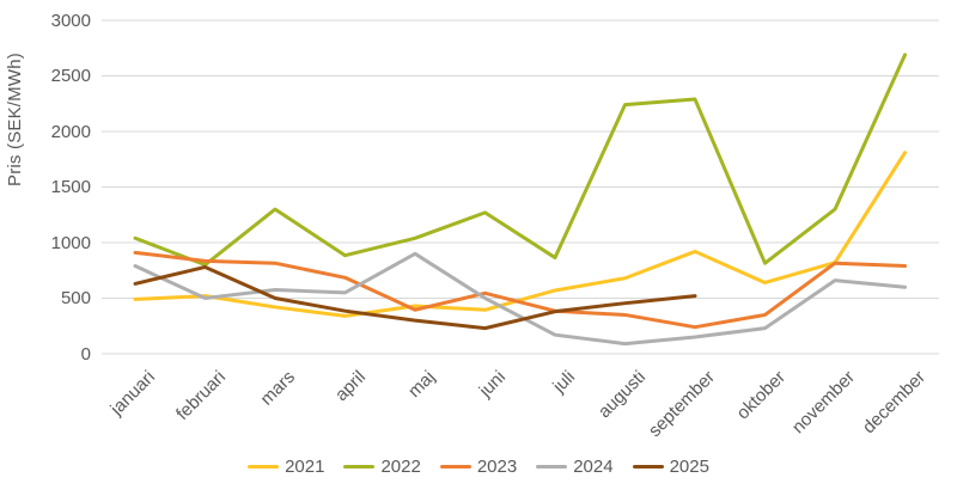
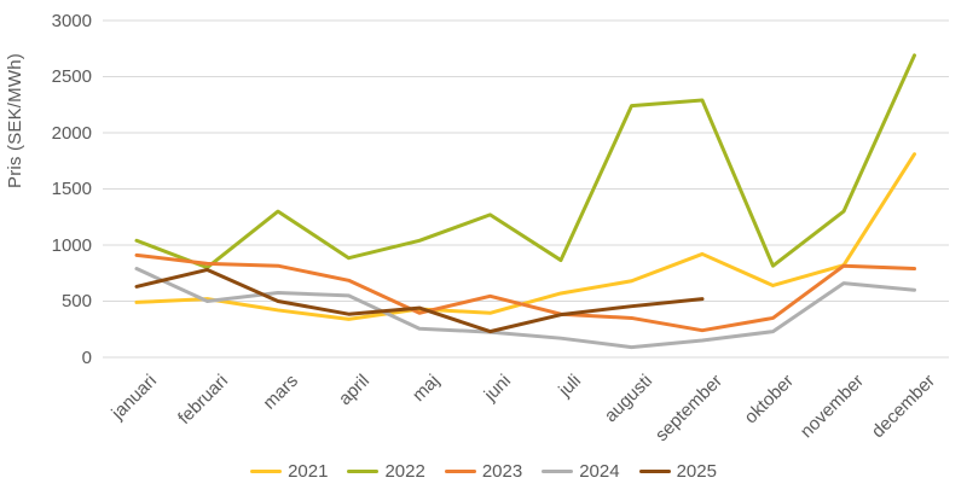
2024/maj: 900 -> 300
2025/maj: 300 -> 400
2024/juni: 500 -> 200
